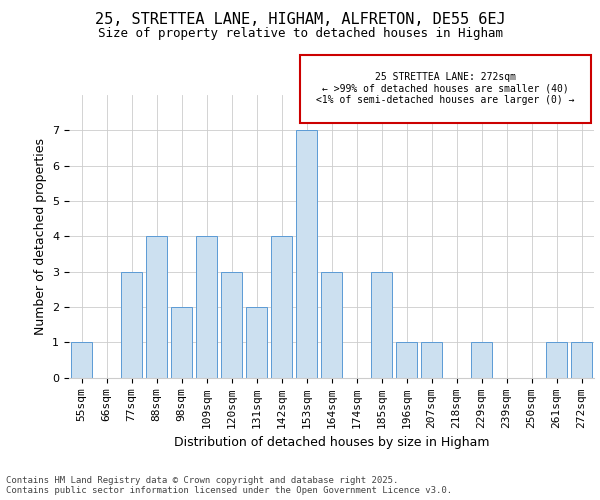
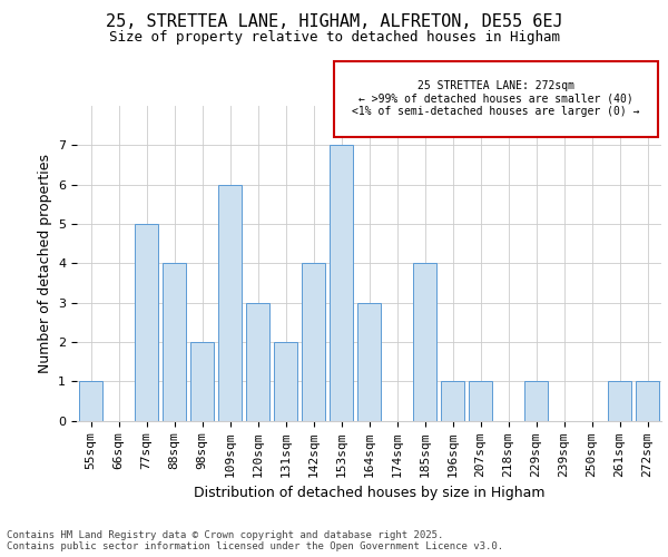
77sqm: 3 -> 5
109sqm: 4 -> 6
185sqm: 3 -> 4
